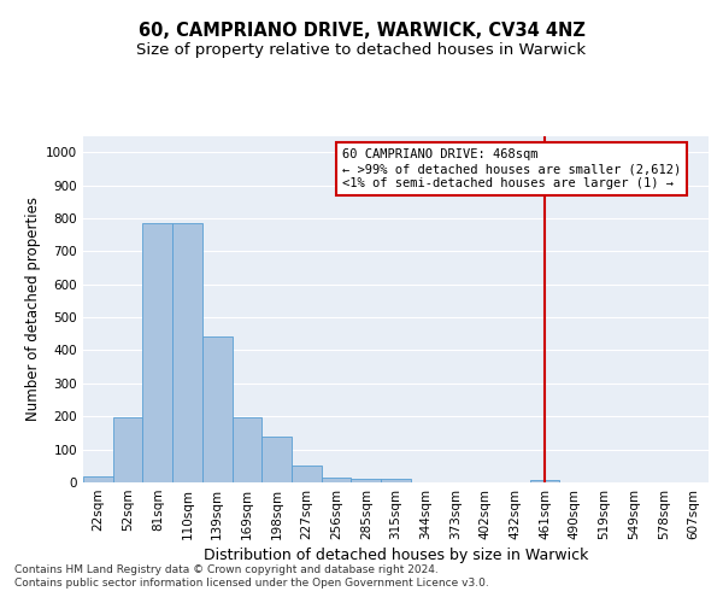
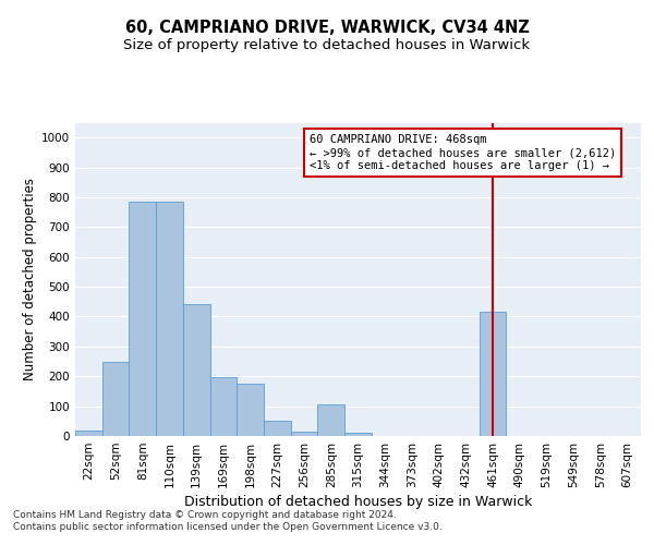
52sqm: 197 -> 250
198sqm: 140 -> 175
285sqm: 12 -> 105
461sqm: 8 -> 415
